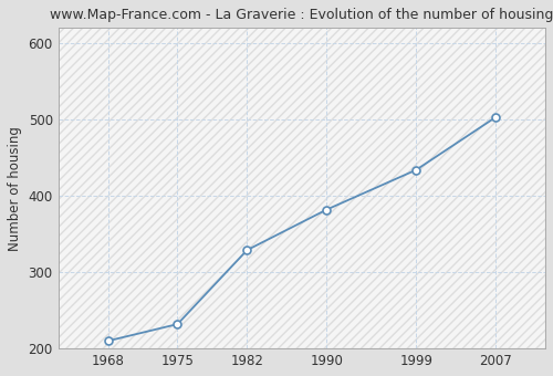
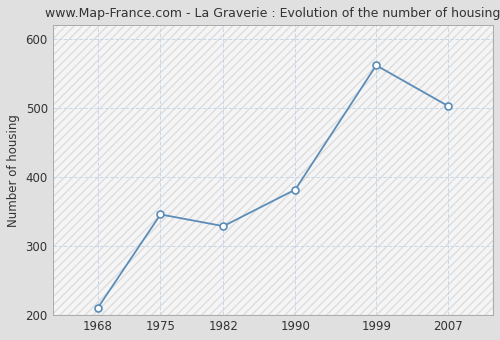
1975: 232 -> 346
1999: 434 -> 562
